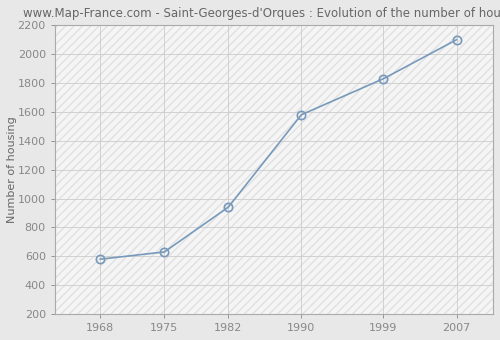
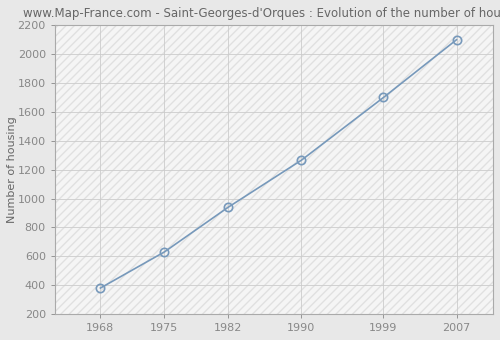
1968: 580 -> 380
1990: 1580 -> 1260
1999: 1830 -> 1700
